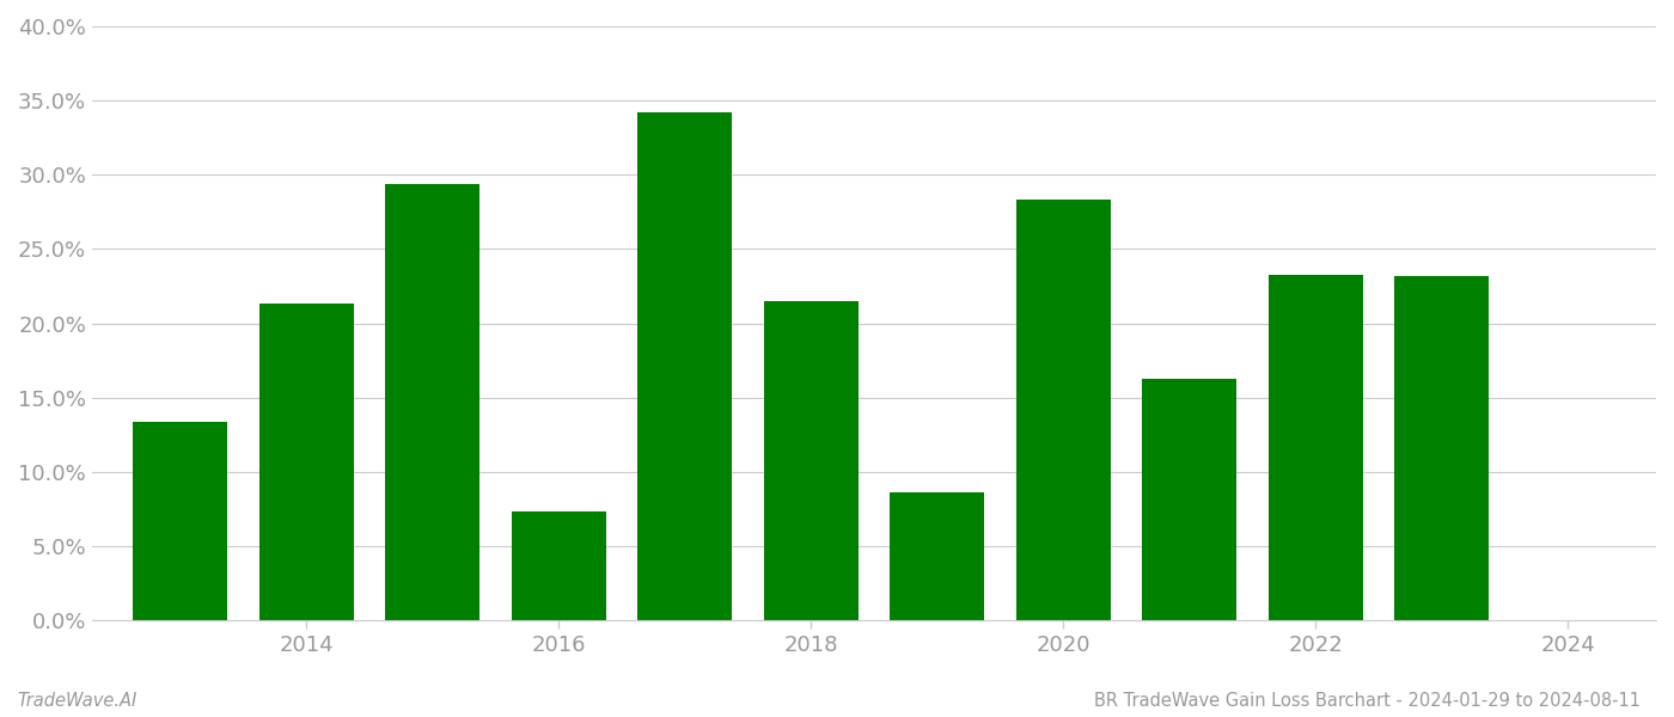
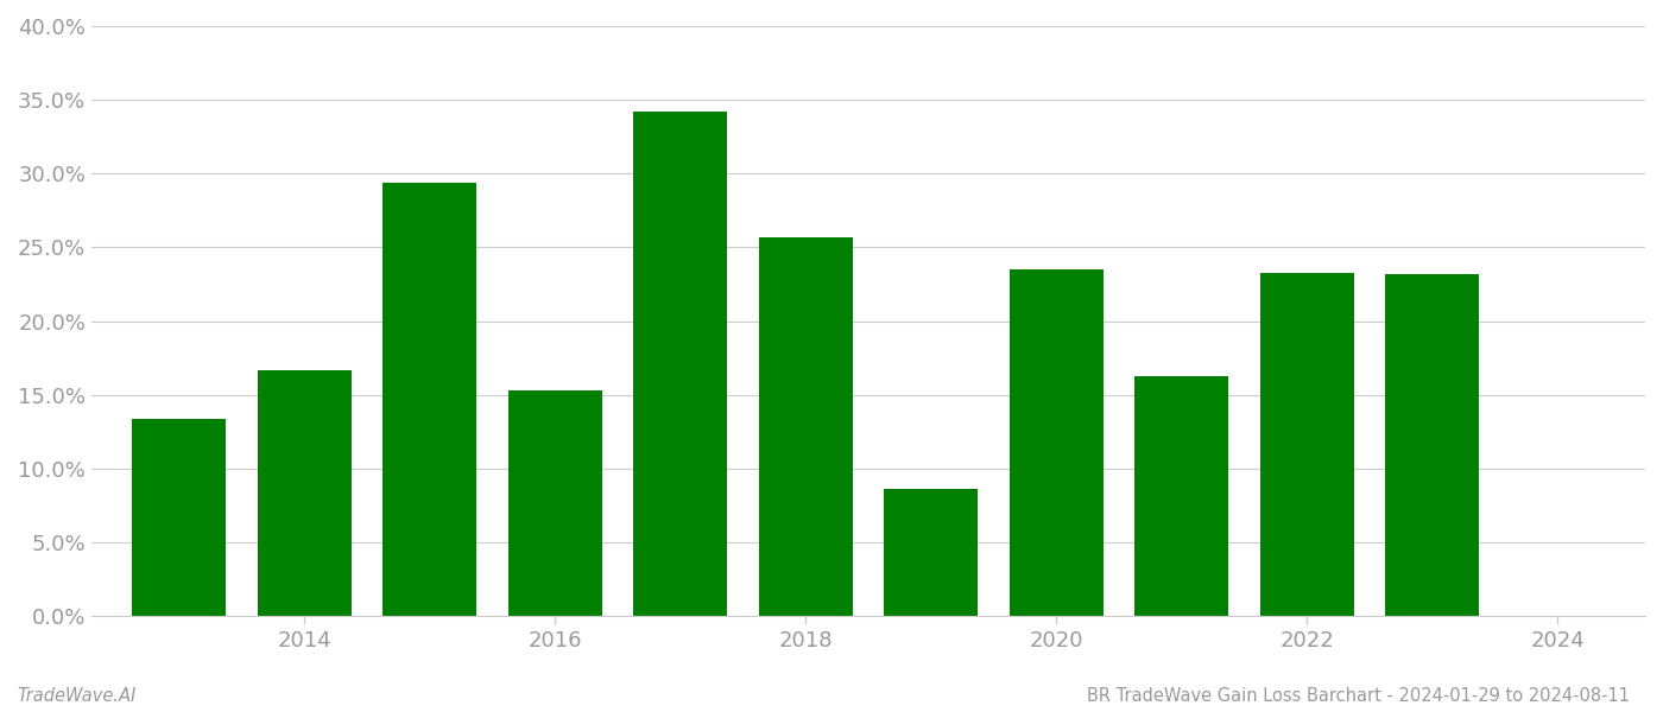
2014: 21.3% -> 16.7%
2016: 7.3% -> 15.3%
2018: 21.5% -> 25.7%
2020: 28.3% -> 23.5%
